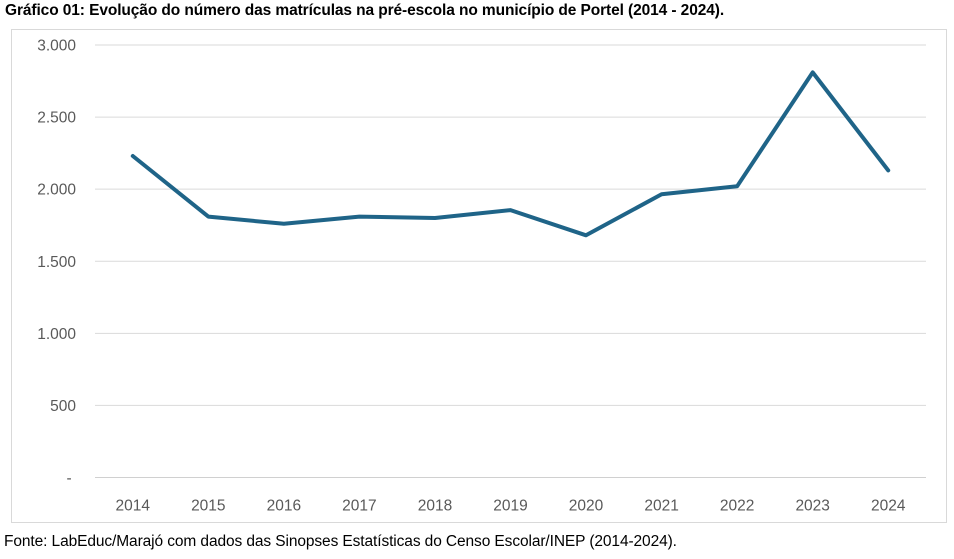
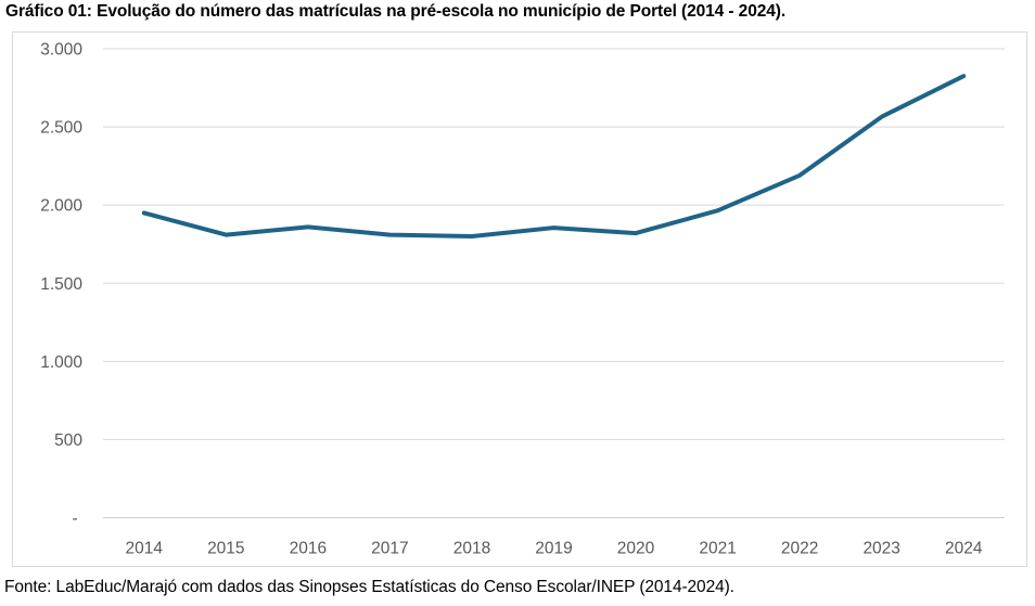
2014: 2230 -> 1950
2016: 1760 -> 1860
2020: 1680 -> 1820
2022: 2020 -> 2190
2023: 2810 -> 2560
2024: 2130 -> 2820
